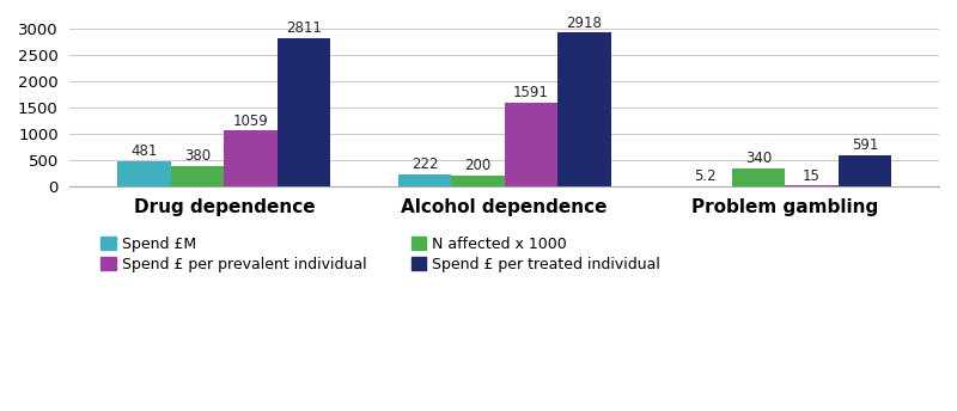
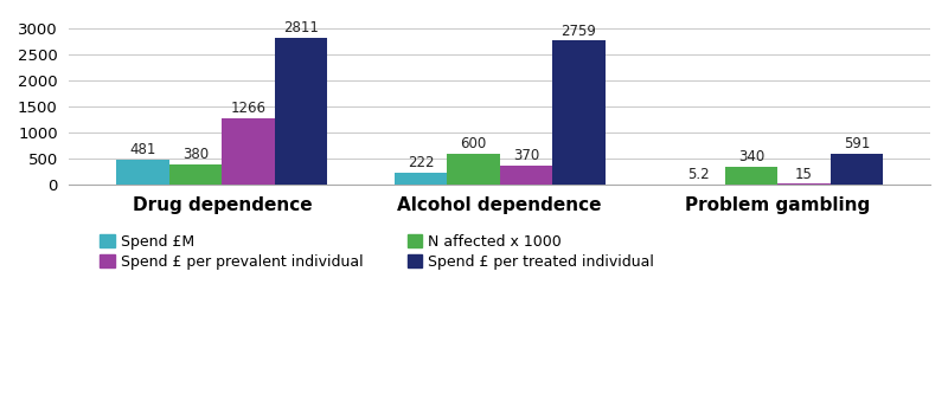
Spend £ per prevalent individual/Drug dependence: 1059 -> 1266
N affected x 1000/Alcohol dependence: 200 -> 600
Spend £ per prevalent individual/Alcohol dependence: 1591 -> 370
Spend £ per treated individual/Alcohol dependence: 2918 -> 2759
